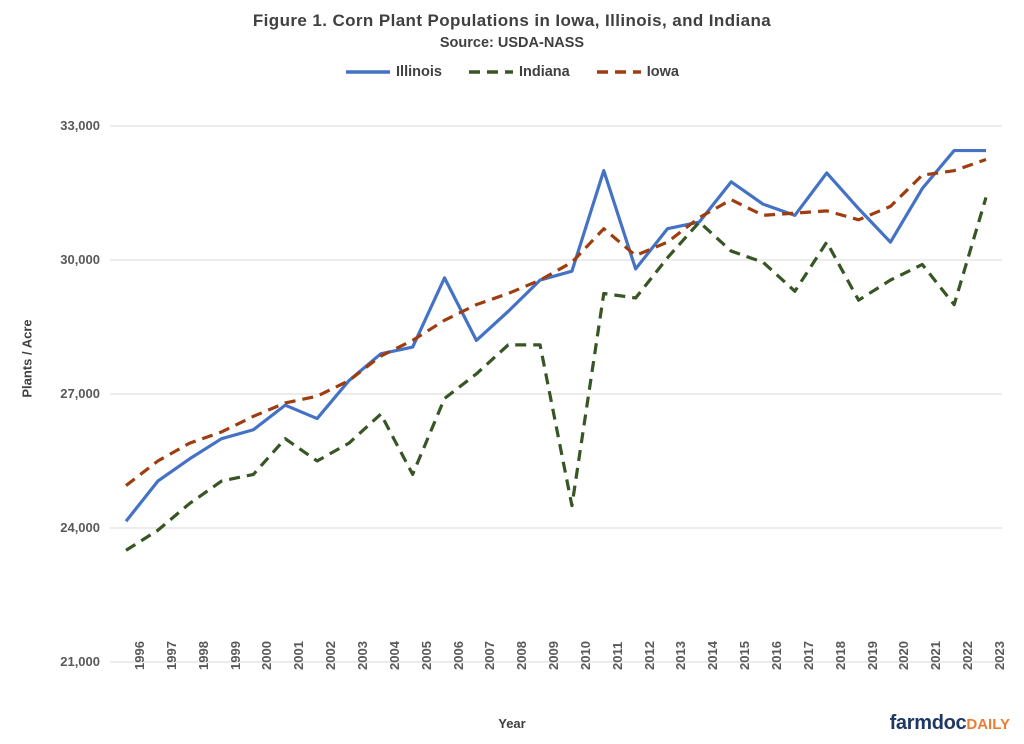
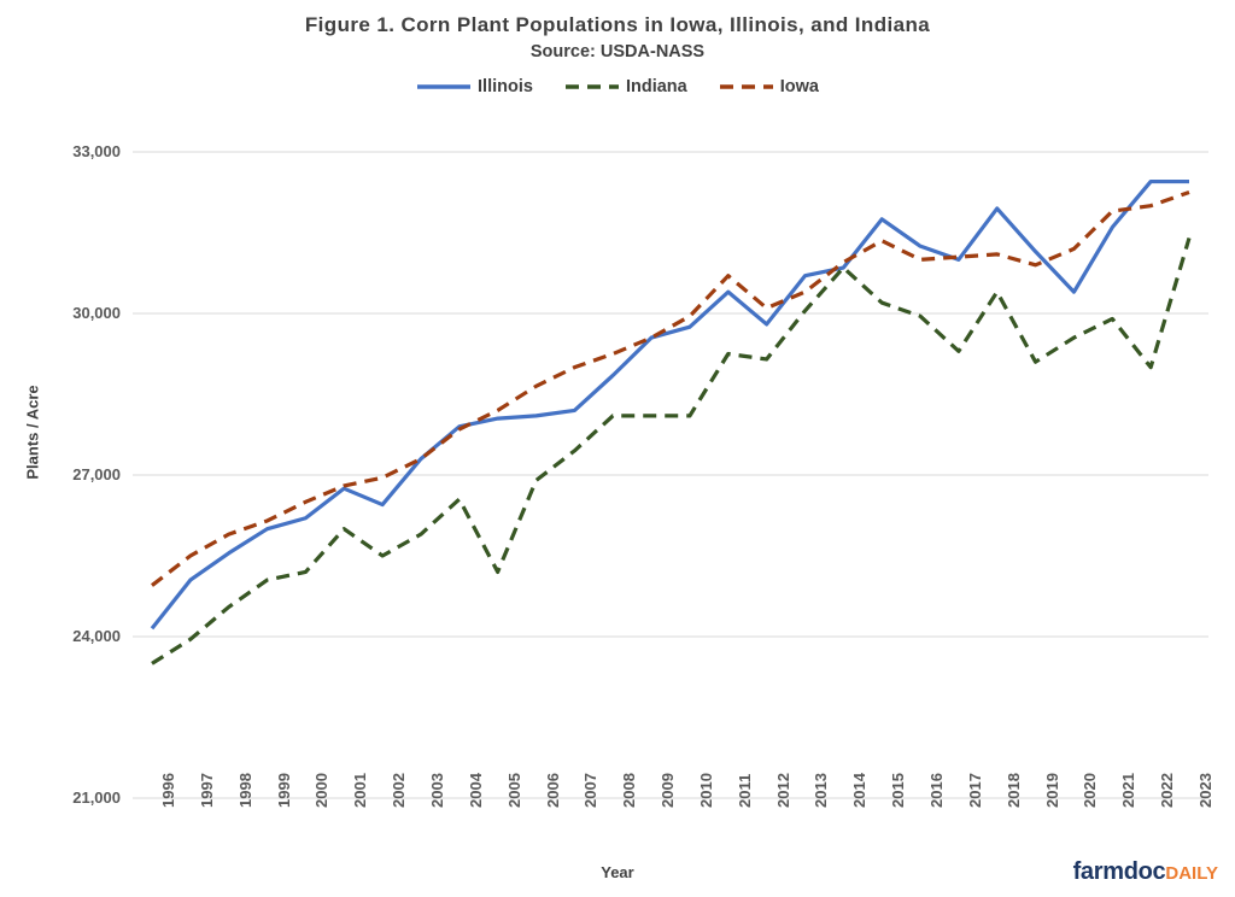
Illinois/2006: 29600 -> 28100
Indiana/2010: 24500 -> 28100
Illinois/2011: 32000 -> 30400
